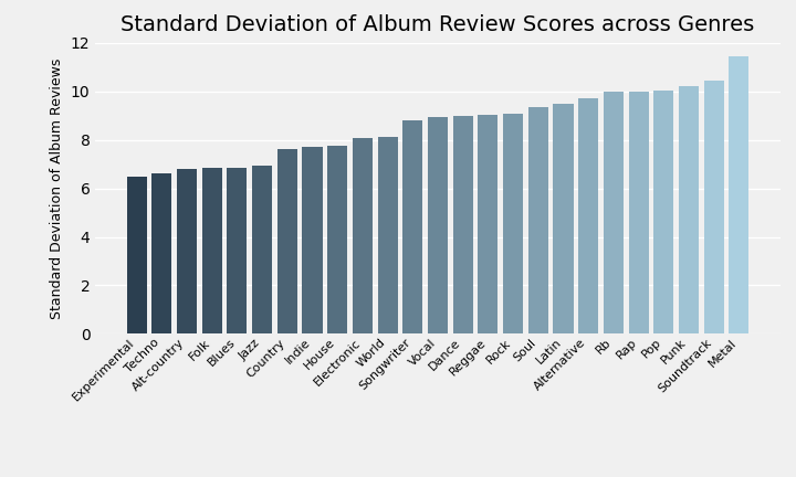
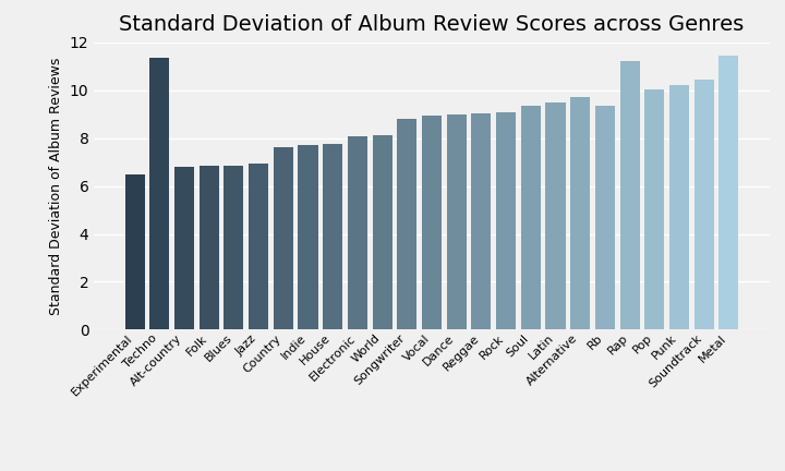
Techno: 6.60 -> 11.35
Rb: 10.00 -> 9.35
Rap: 10.00 -> 11.20
